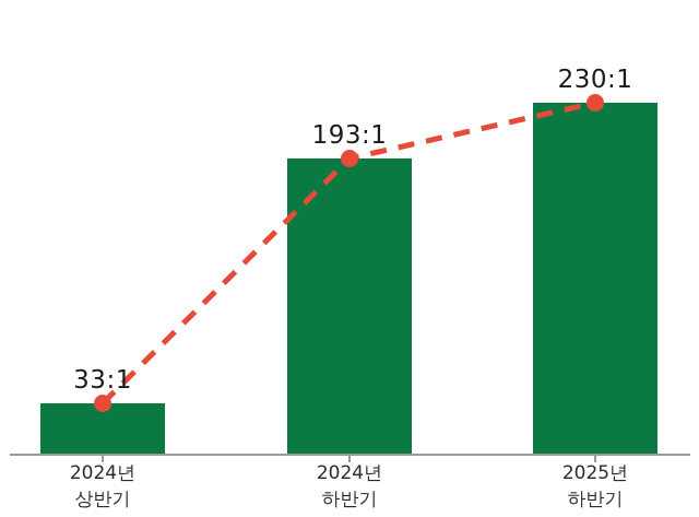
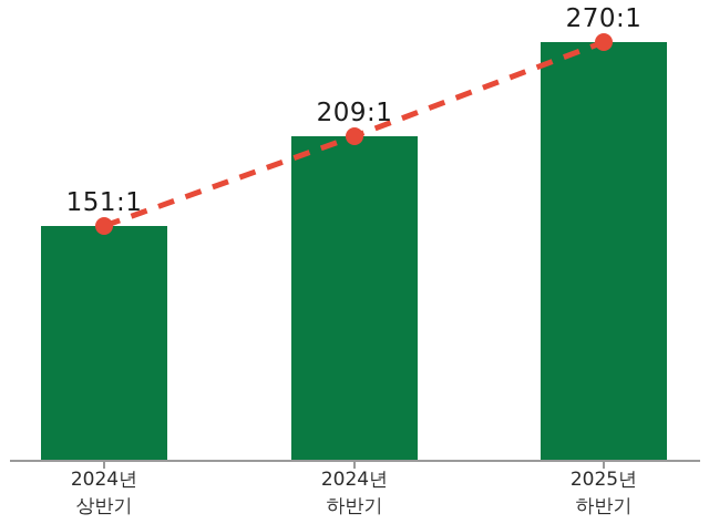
2024년 상반기: 33 -> 151
2024년 하반기: 193 -> 209
2025년 하반기: 230 -> 270
